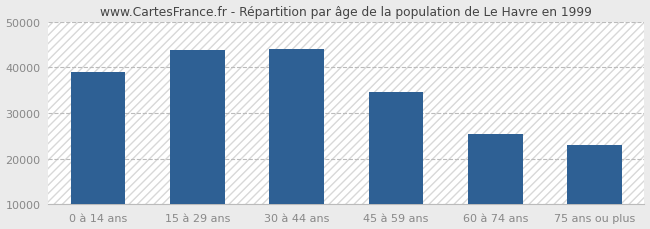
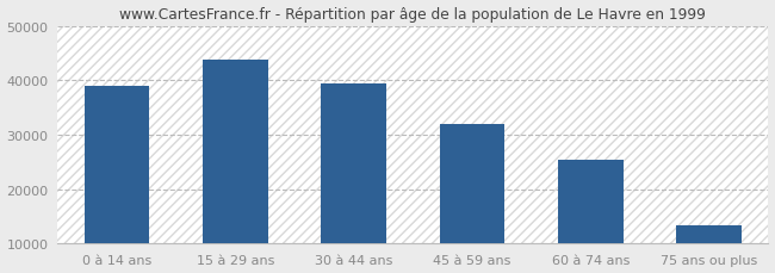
30 à 44 ans: 44000 -> 39300
45 à 59 ans: 34500 -> 32000
75 ans ou plus: 23000 -> 13300
